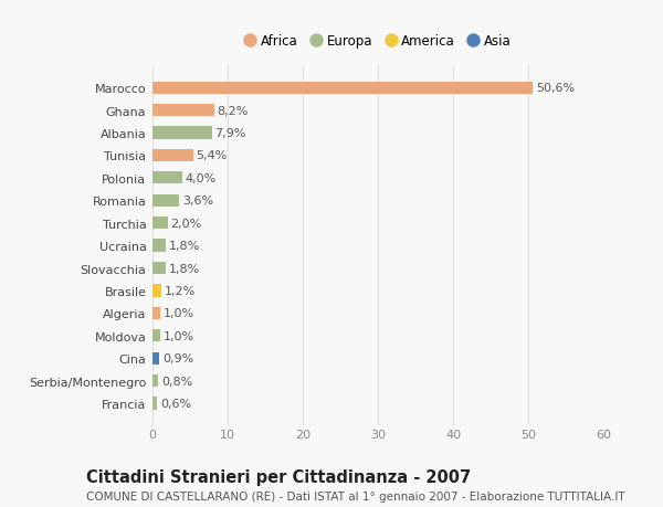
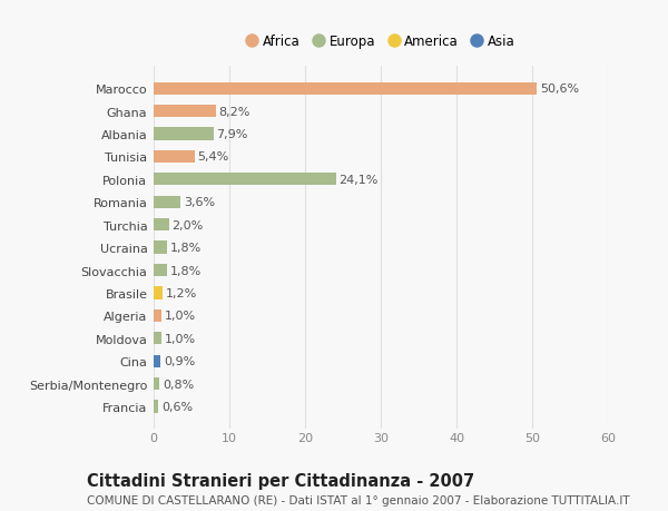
Polonia: 4,0% -> 24,1%
